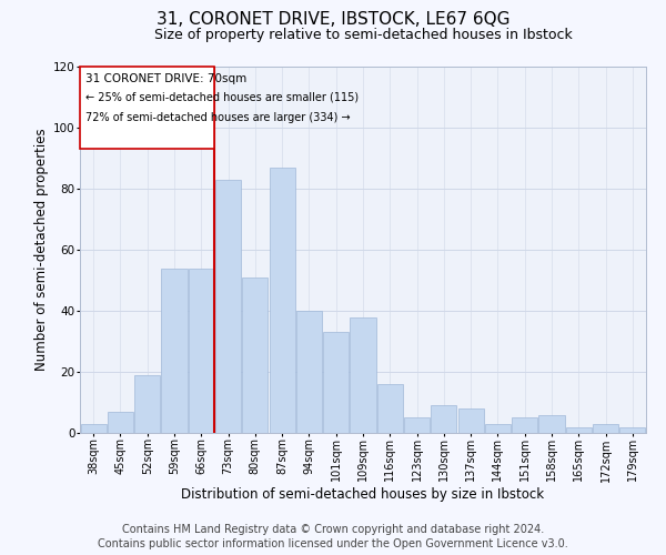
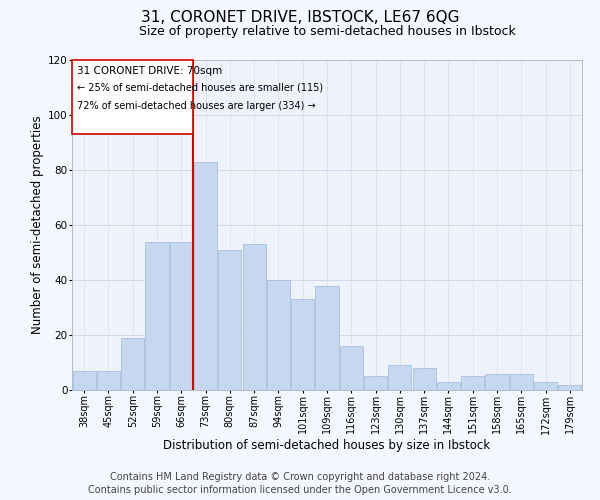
38sqm: 3 -> 7
87sqm: 87 -> 53
165sqm: 2 -> 6
